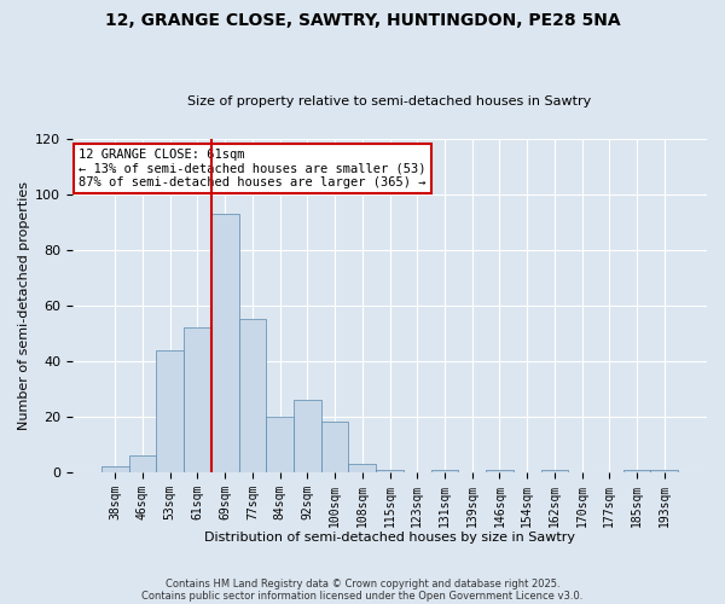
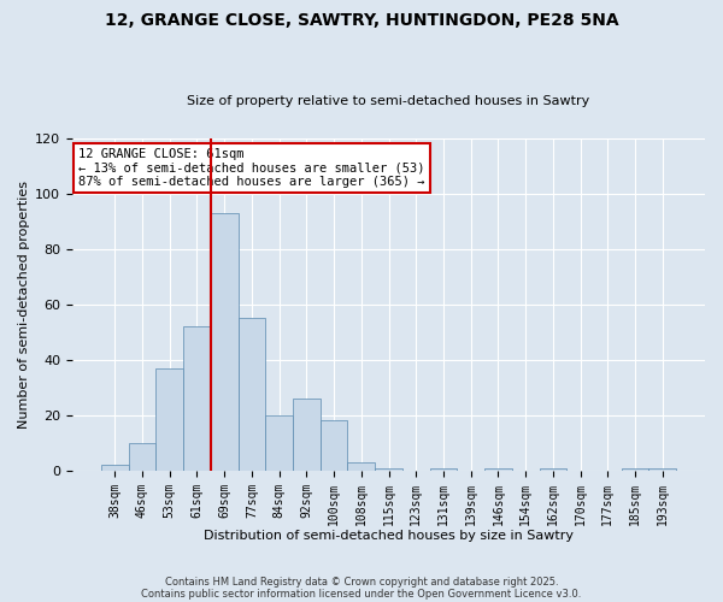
46sqm: 6 -> 10
53sqm: 44 -> 37
